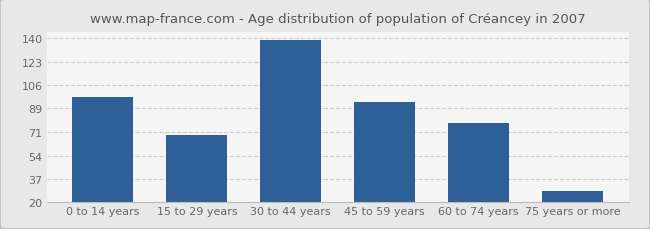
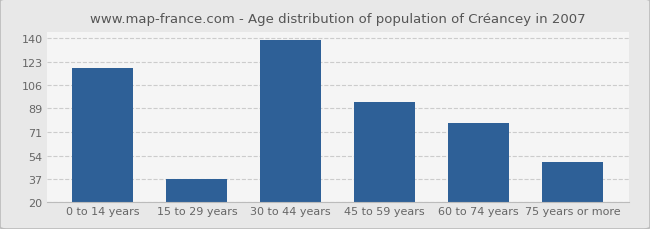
0 to 14 years: 97 -> 118
15 to 29 years: 69 -> 37
75 years or more: 28 -> 49
